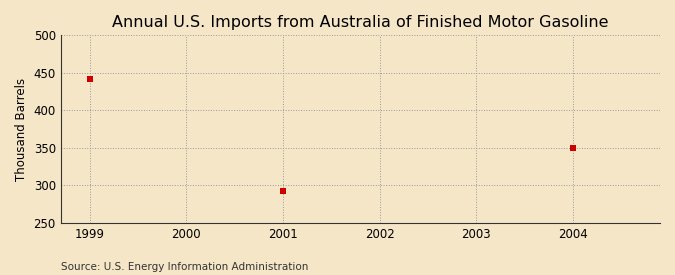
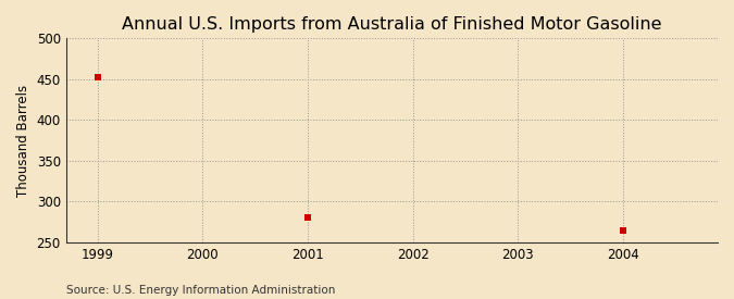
1999: 442 -> 453
2001: 292 -> 281
2004: 350 -> 265
